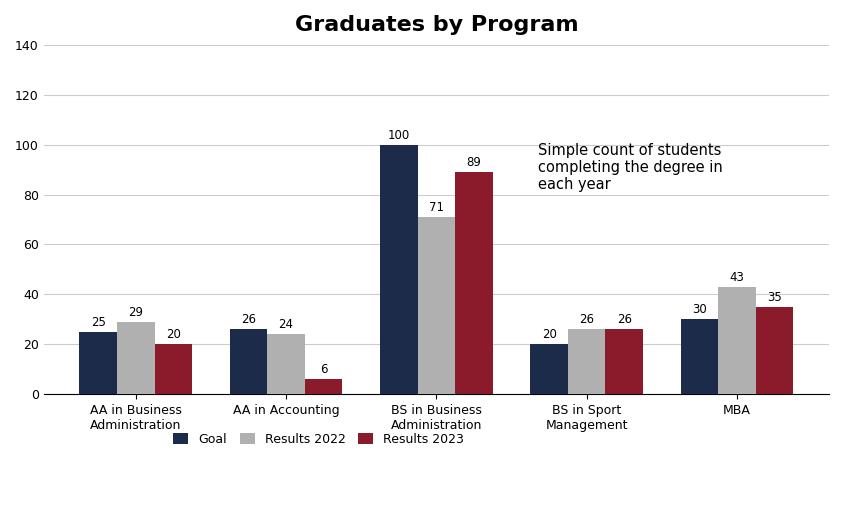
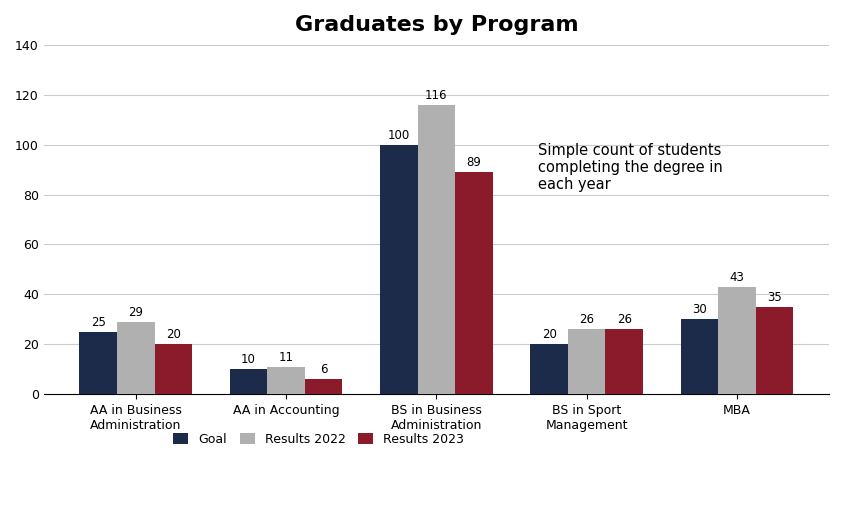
Goal/AA in Accounting: 26 -> 10
Results 2022/AA in Accounting: 24 -> 11
Results 2022/BS in Business Administration: 71 -> 116
